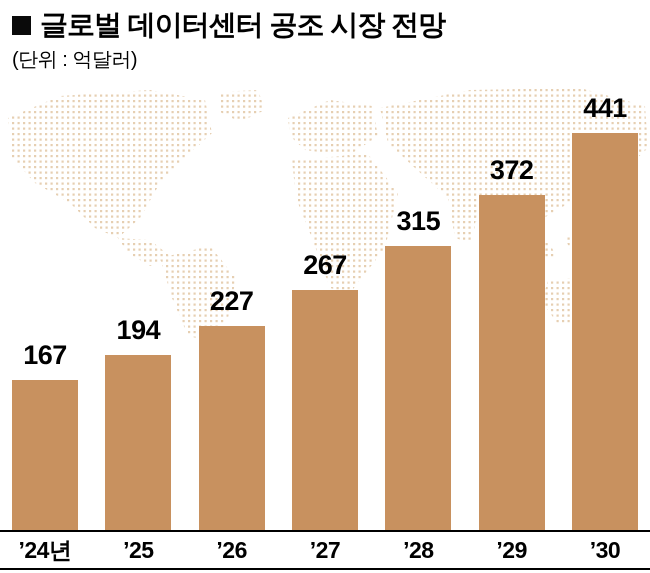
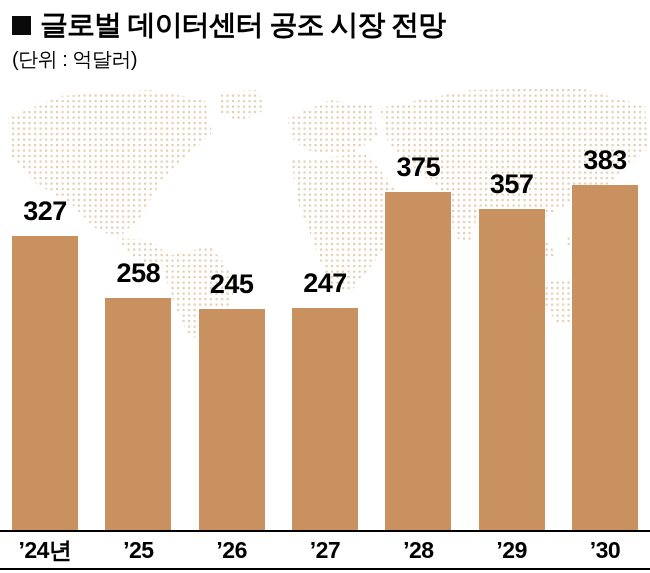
’24년: 167 -> 327
’25: 194 -> 258
’26: 227 -> 245
’27: 267 -> 247
’28: 315 -> 375
’29: 372 -> 357
’30: 441 -> 383
